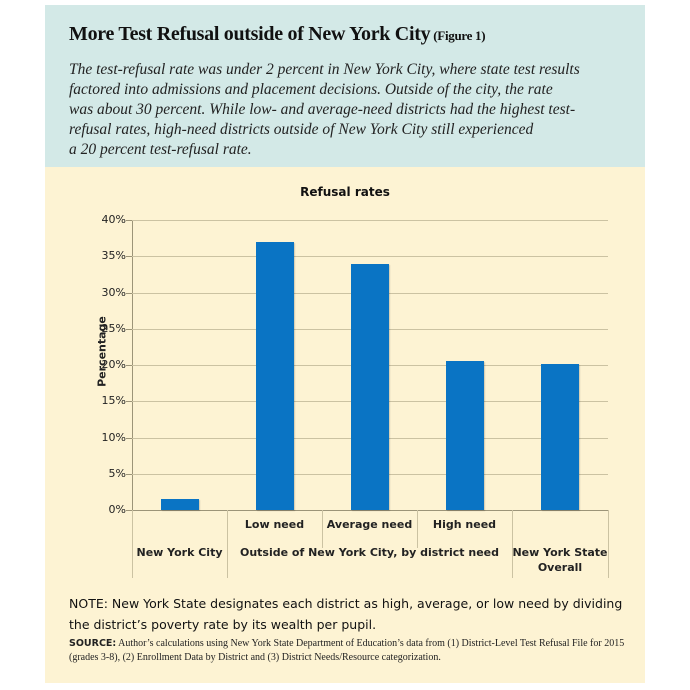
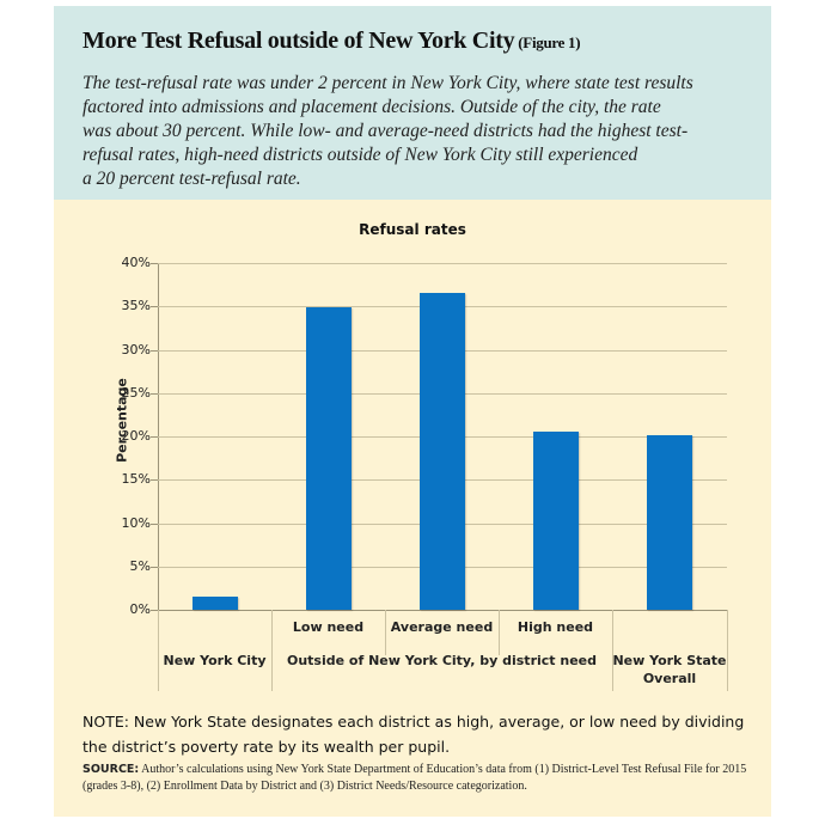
Low need: 37% -> 35%
Average need: 34% -> 36%
